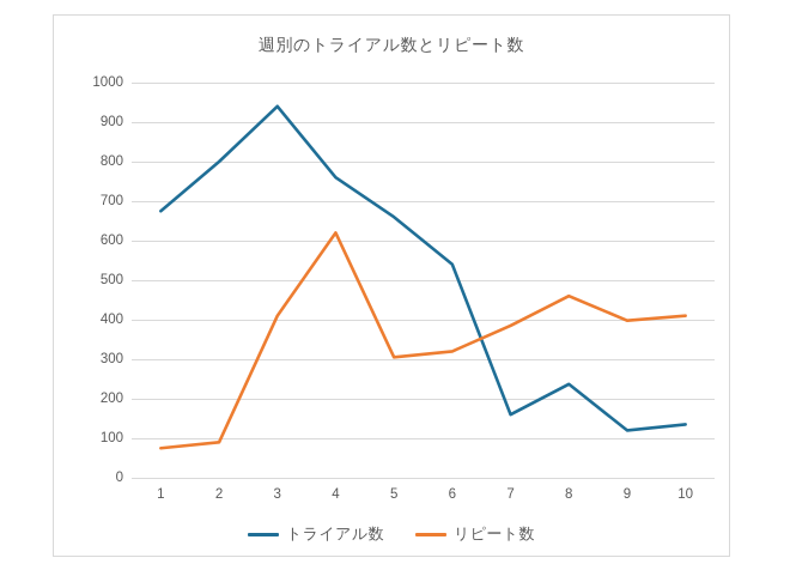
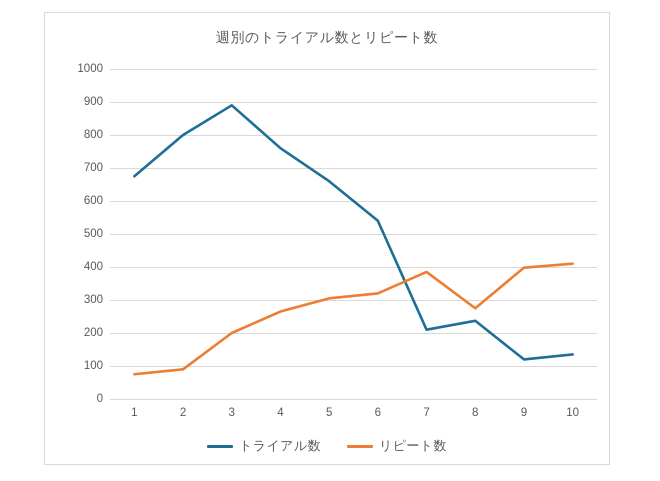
トライアル数/3: 940 -> 890
リピート数/3: 410 -> 200
リピート数/4: 620 -> 260
トライアル数/7: 160 -> 210
リピート数/8: 460 -> 280
